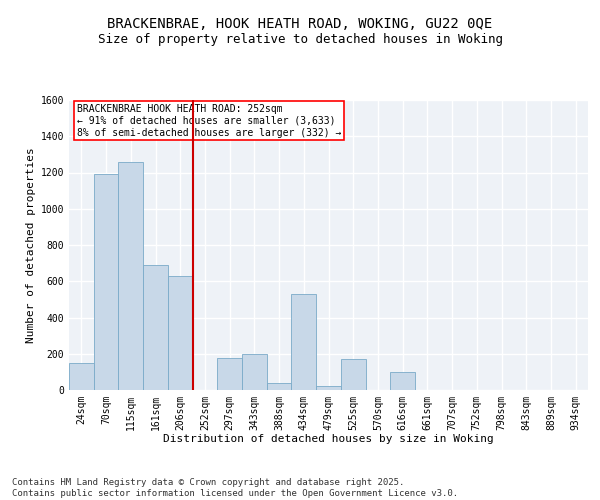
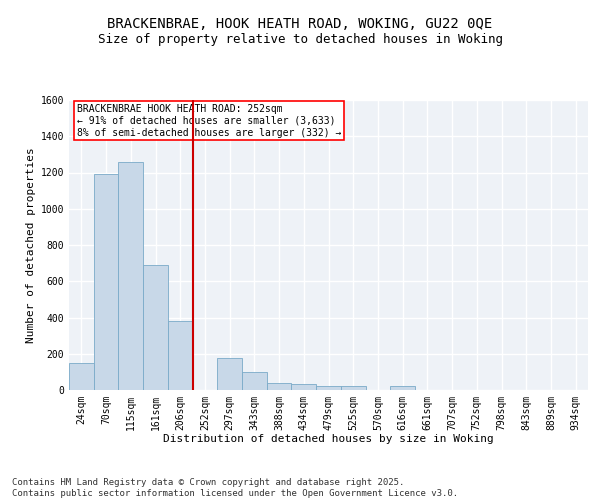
206sqm: 630 -> 380
343sqm: 200 -> 100
434sqm: 530 -> 40
525sqm: 170 -> 20
616sqm: 100 -> 20
